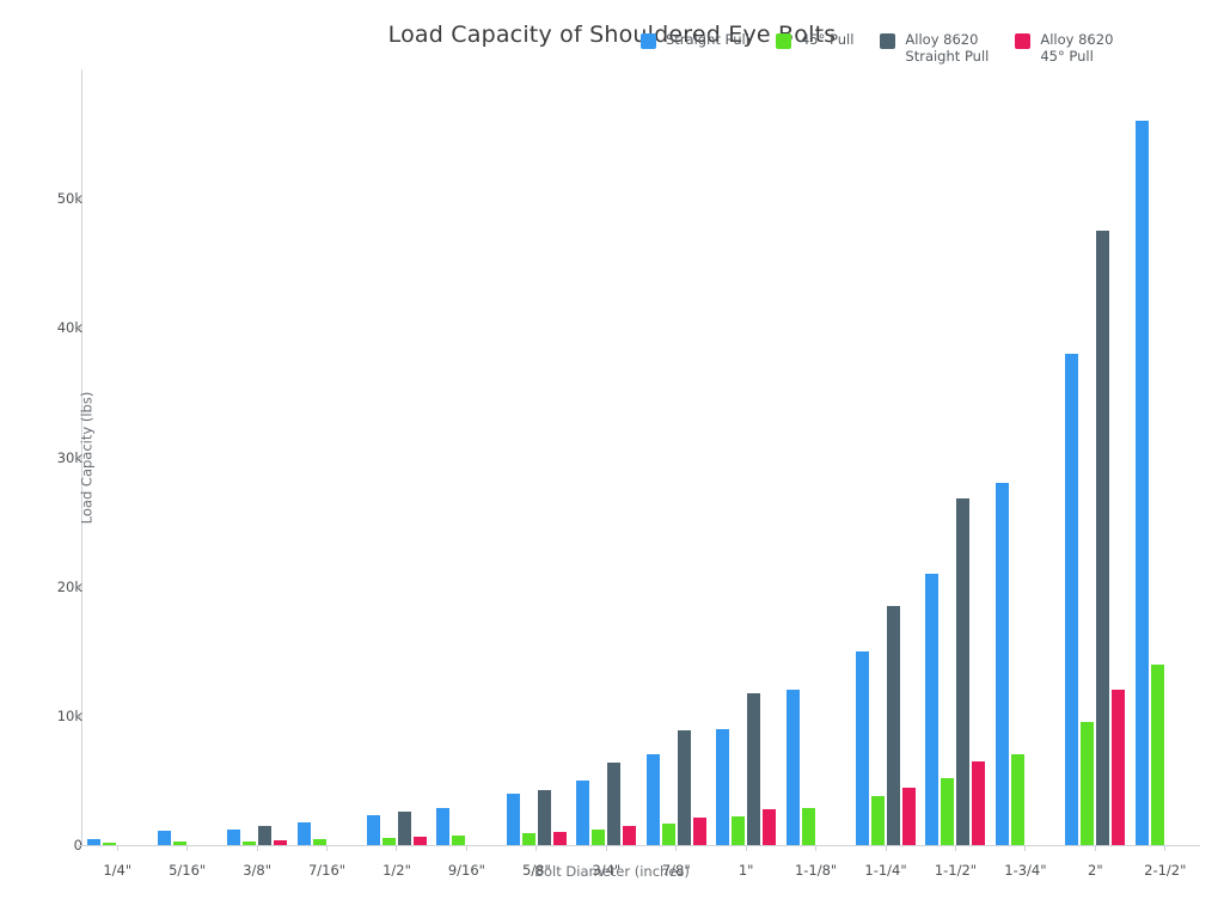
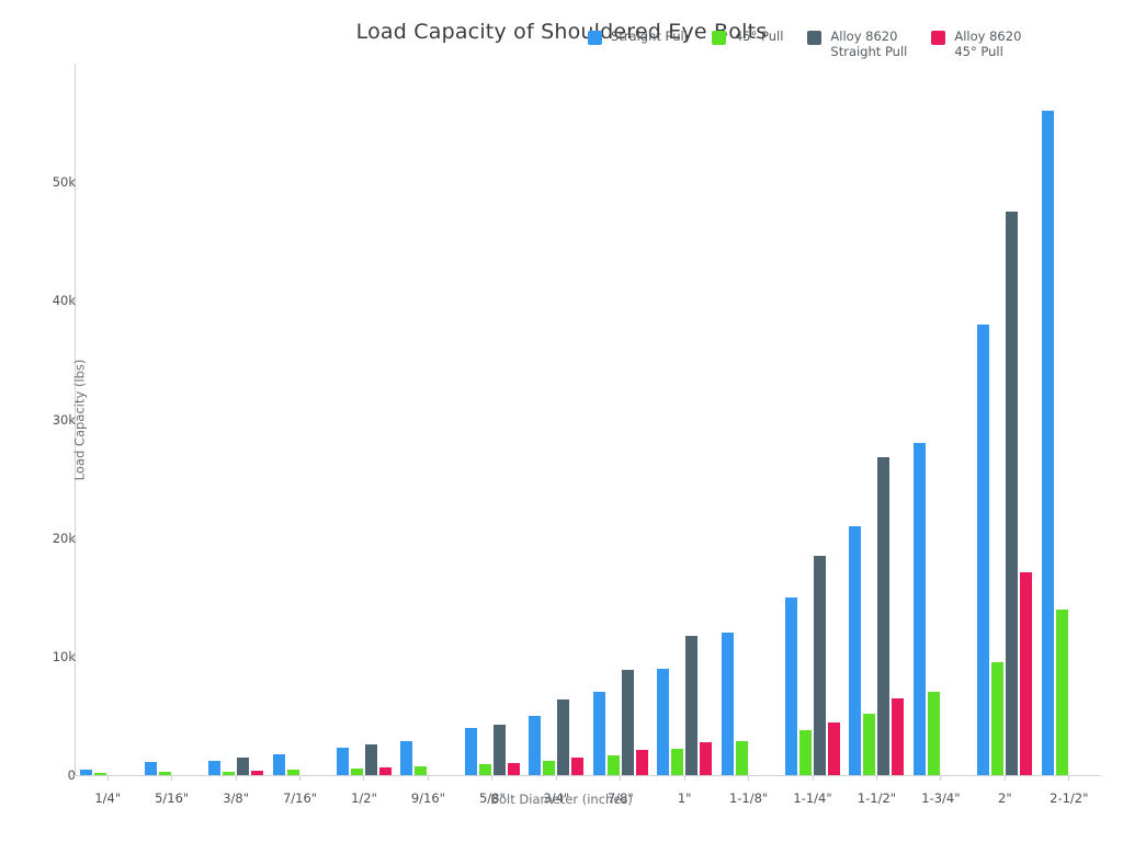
Alloy 8620 45° Pull/2": 12.0k -> 17.1k
